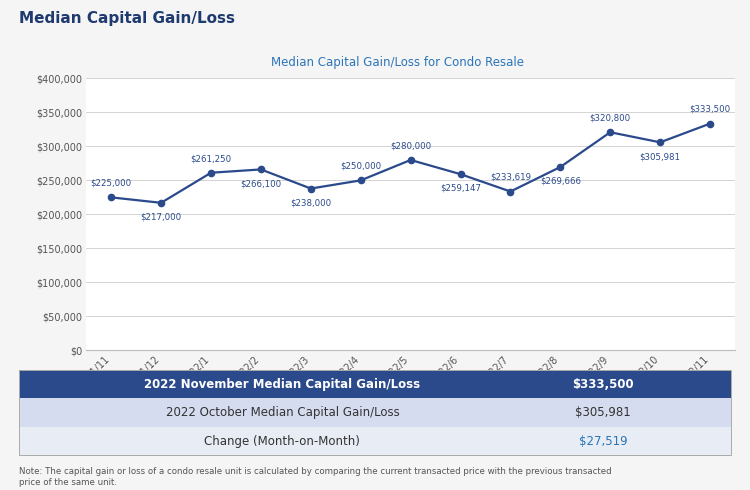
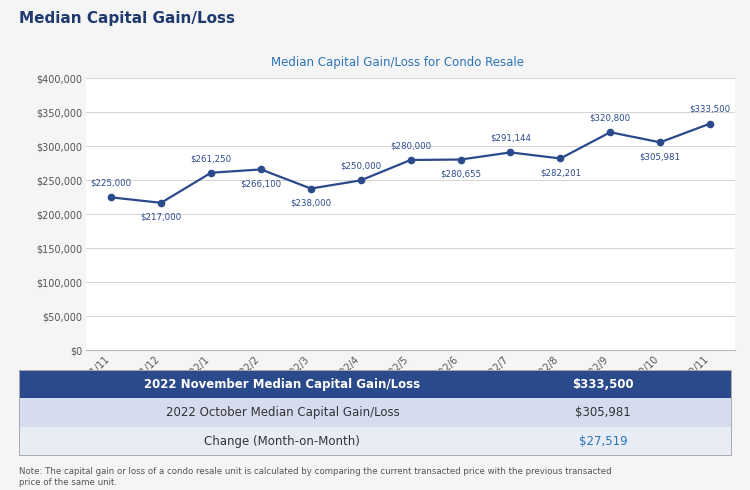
2022/6: $259,147 -> $280,655
2022/7: $233,619 -> $291,144
2022/8: $269,666 -> $282,201
